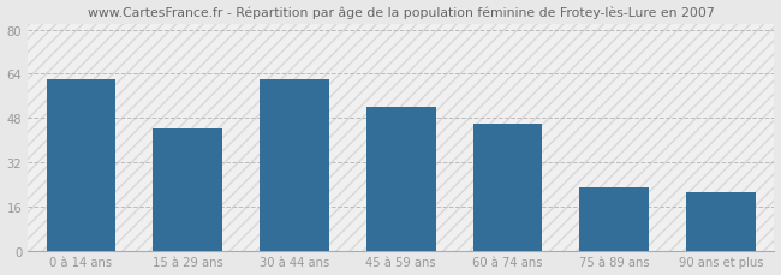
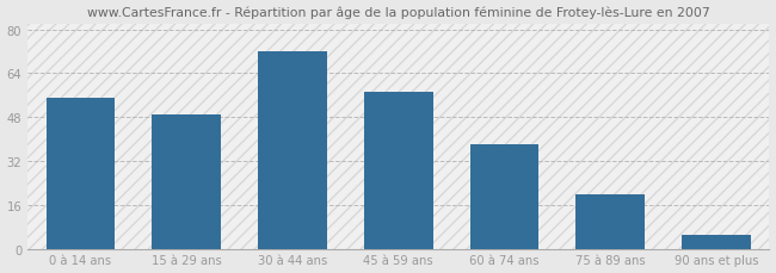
0 à 14 ans: 62 -> 55
15 à 29 ans: 44 -> 49
30 à 44 ans: 62 -> 72
45 à 59 ans: 52 -> 57
60 à 74 ans: 46 -> 38
75 à 89 ans: 23 -> 20
90 ans et plus: 21 -> 5
